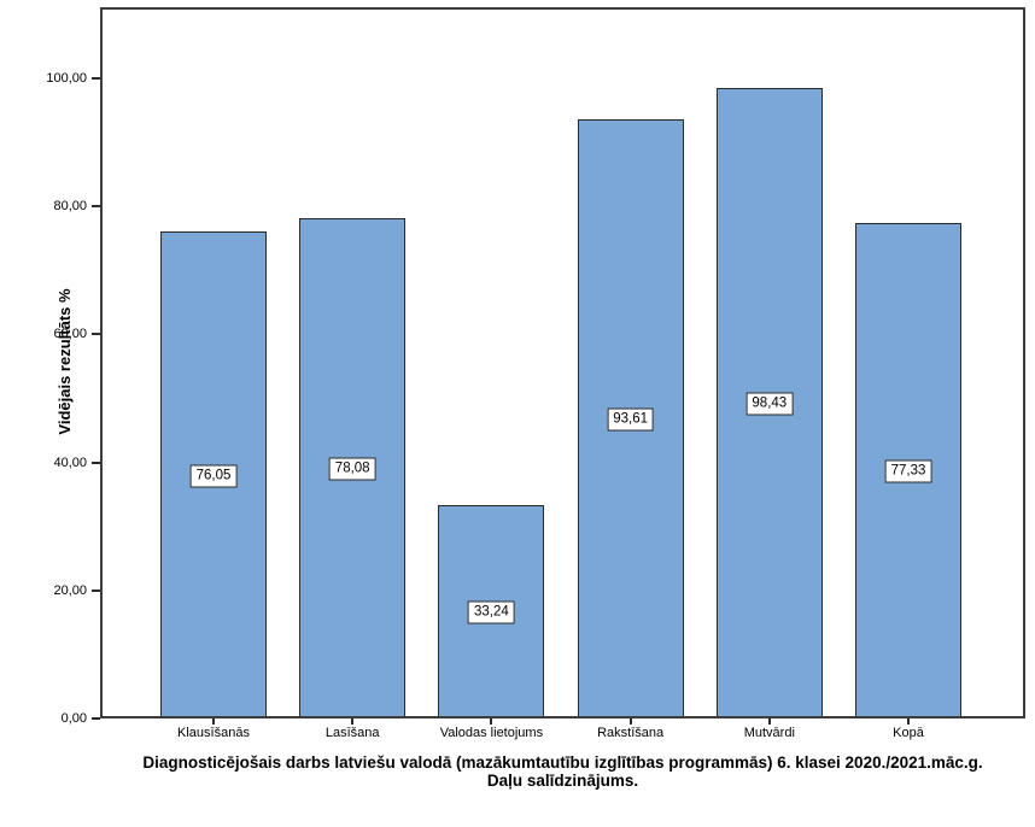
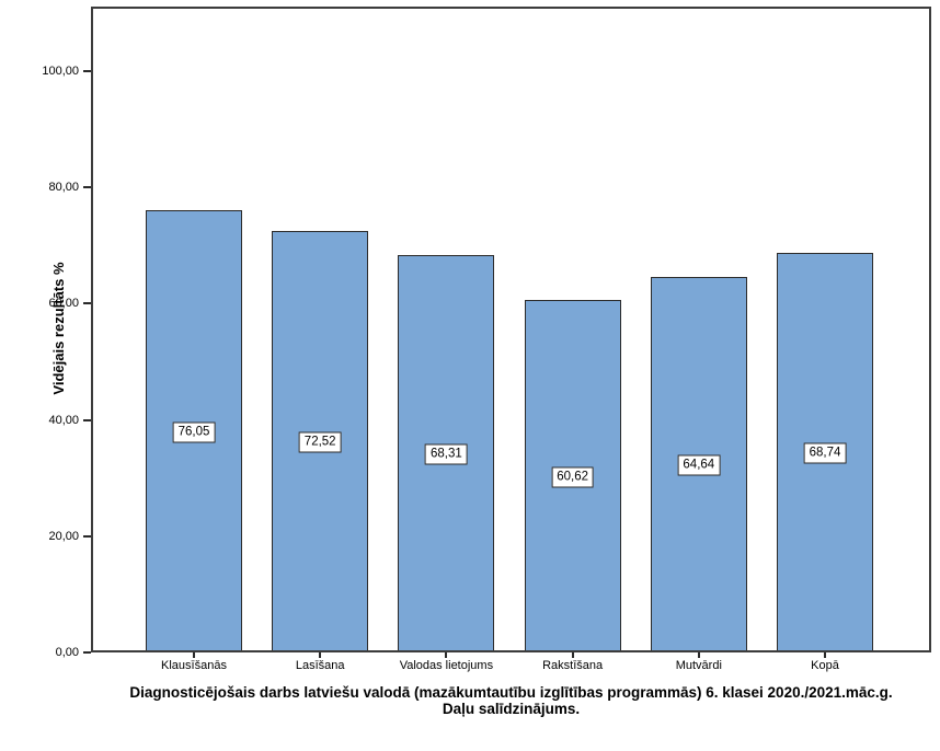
Lasīšana: 78,08 -> 72,52
Valodas lietojums: 33,24 -> 68,31
Rakstīšana: 93,61 -> 60,62
Mutvārdi: 98,43 -> 64,64
Kopā: 77,33 -> 68,74
